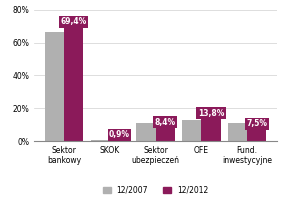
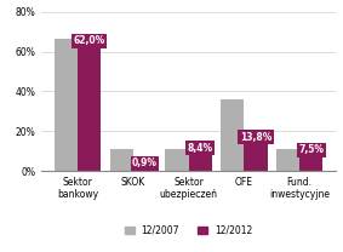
12/2012/Sektor bankowy: 69,4% -> 62,0%
12/2007/SKOK: 1% -> 11%
12/2007/OFE: 13% -> 36%
